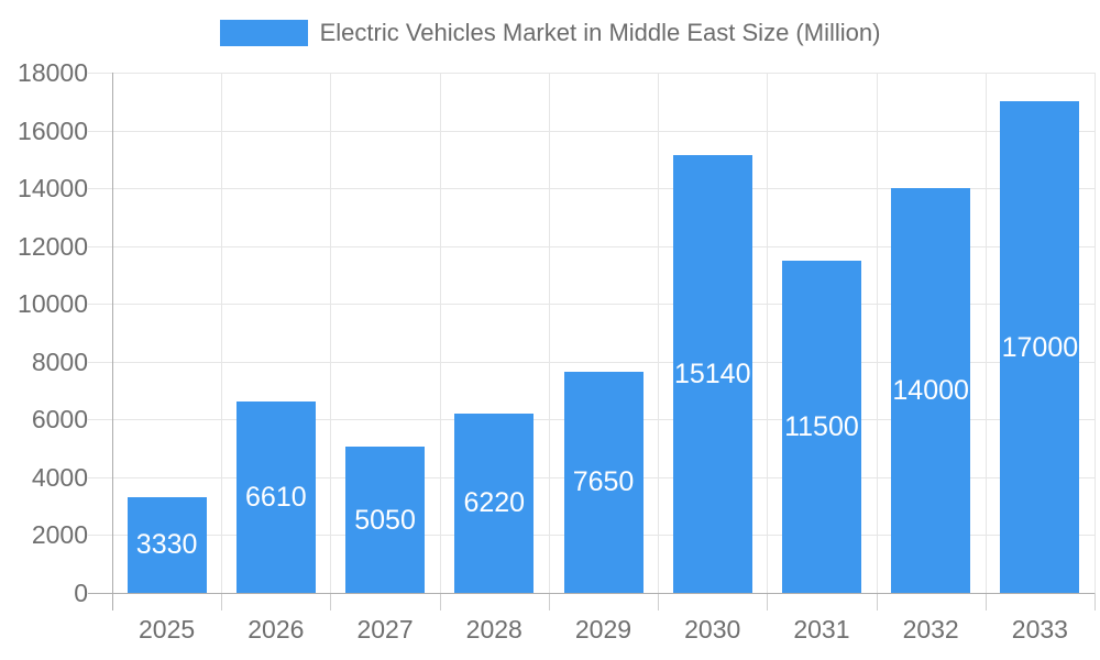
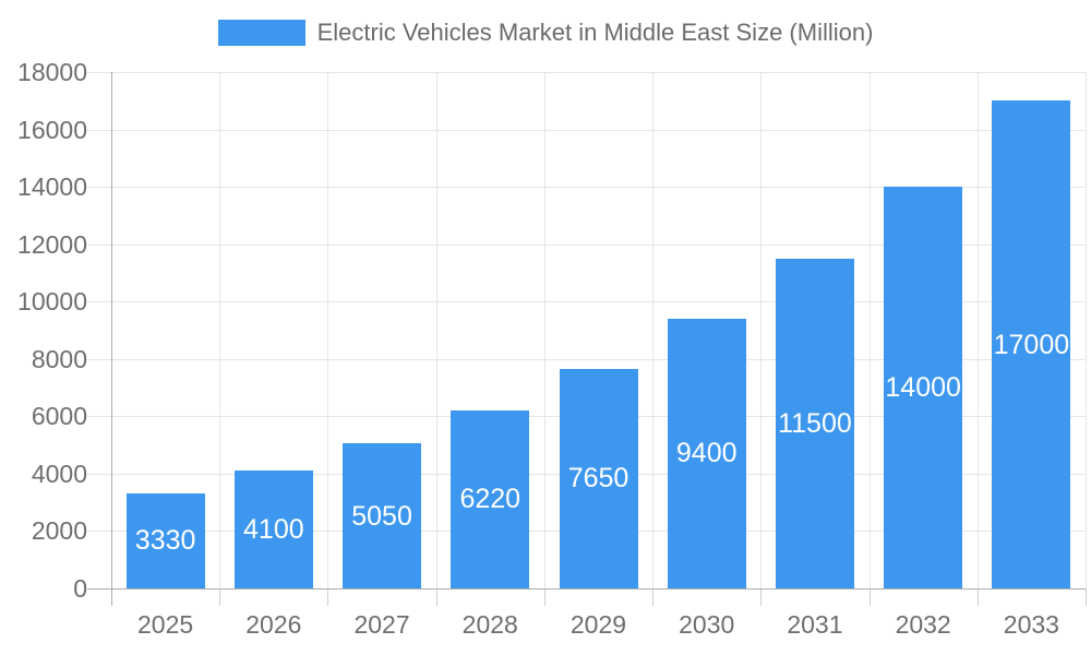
2026: 6610 -> 4100
2030: 15140 -> 9400
